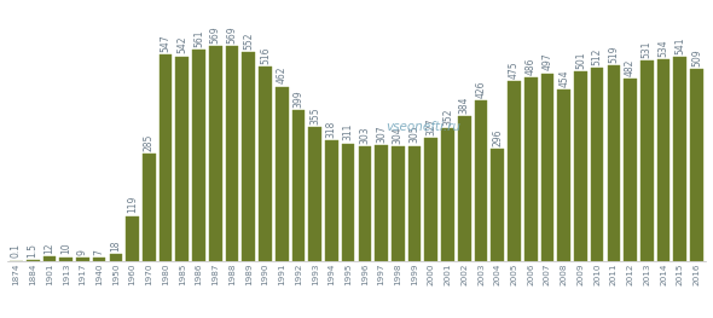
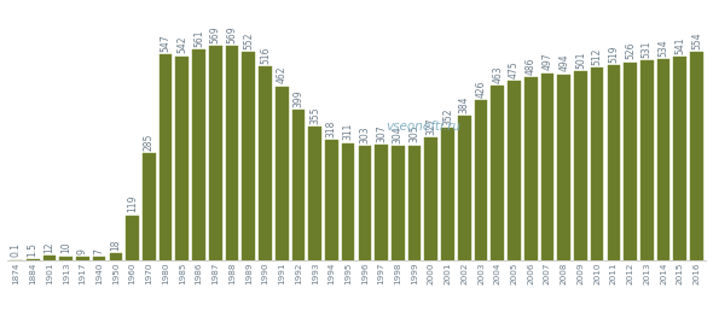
2004: 296 -> 463
2008: 454 -> 494
2012: 482 -> 526
2016: 509 -> 554
